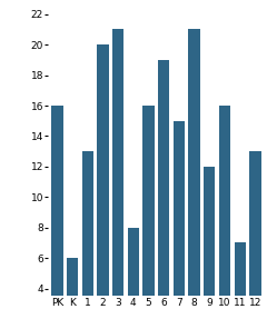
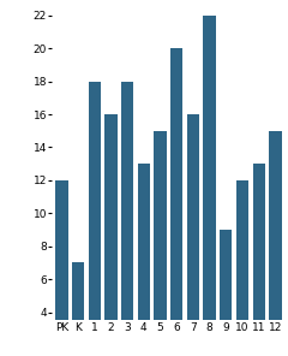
PK: 16 -> 12
K: 6 -> 7
1: 13 -> 18
2: 20 -> 16
3: 21 -> 18
4: 8 -> 13
5: 16 -> 15
6: 19 -> 20
7: 15 -> 16
8: 21 -> 22
9: 12 -> 9
10: 16 -> 12
11: 7 -> 13
12: 13 -> 15
